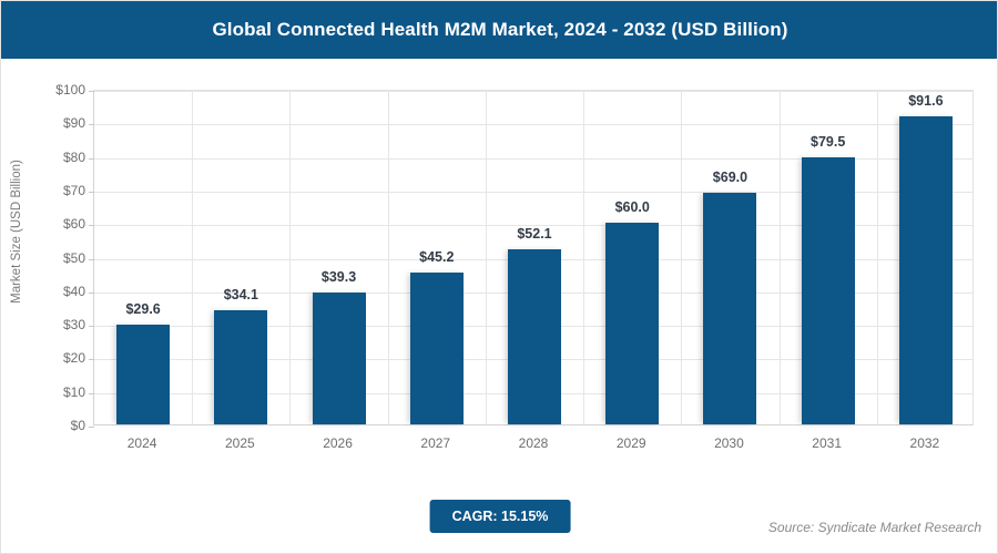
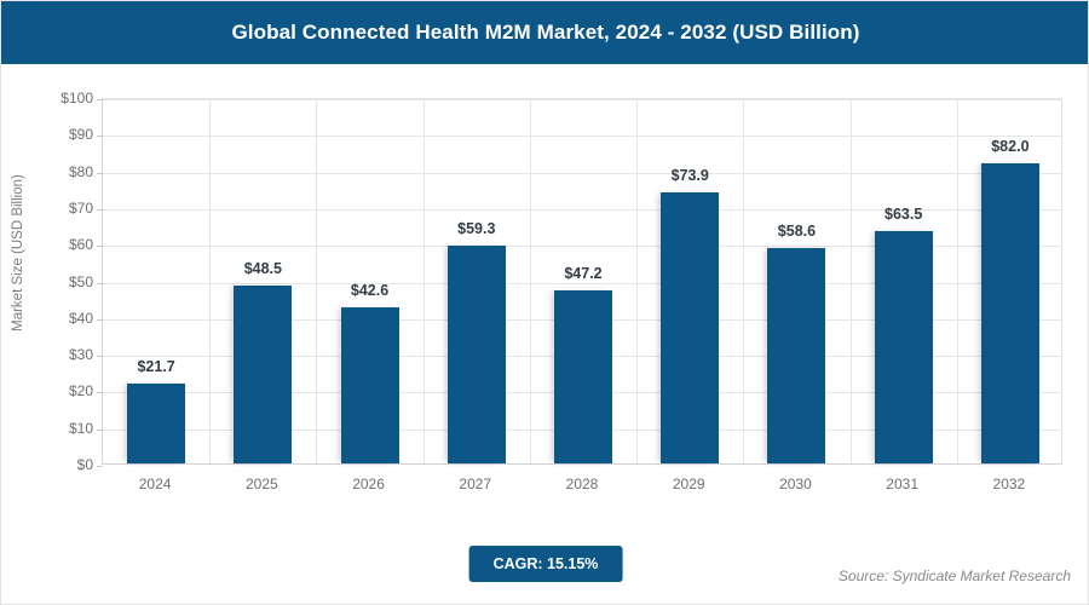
2024: $29.6 -> $21.7
2025: $34.1 -> $48.5
2026: $39.3 -> $42.6
2027: $45.2 -> $59.3
2028: $52.1 -> $47.2
2029: $60.0 -> $73.9
2030: $69.0 -> $58.6
2031: $79.5 -> $63.5
2032: $91.6 -> $82.0
